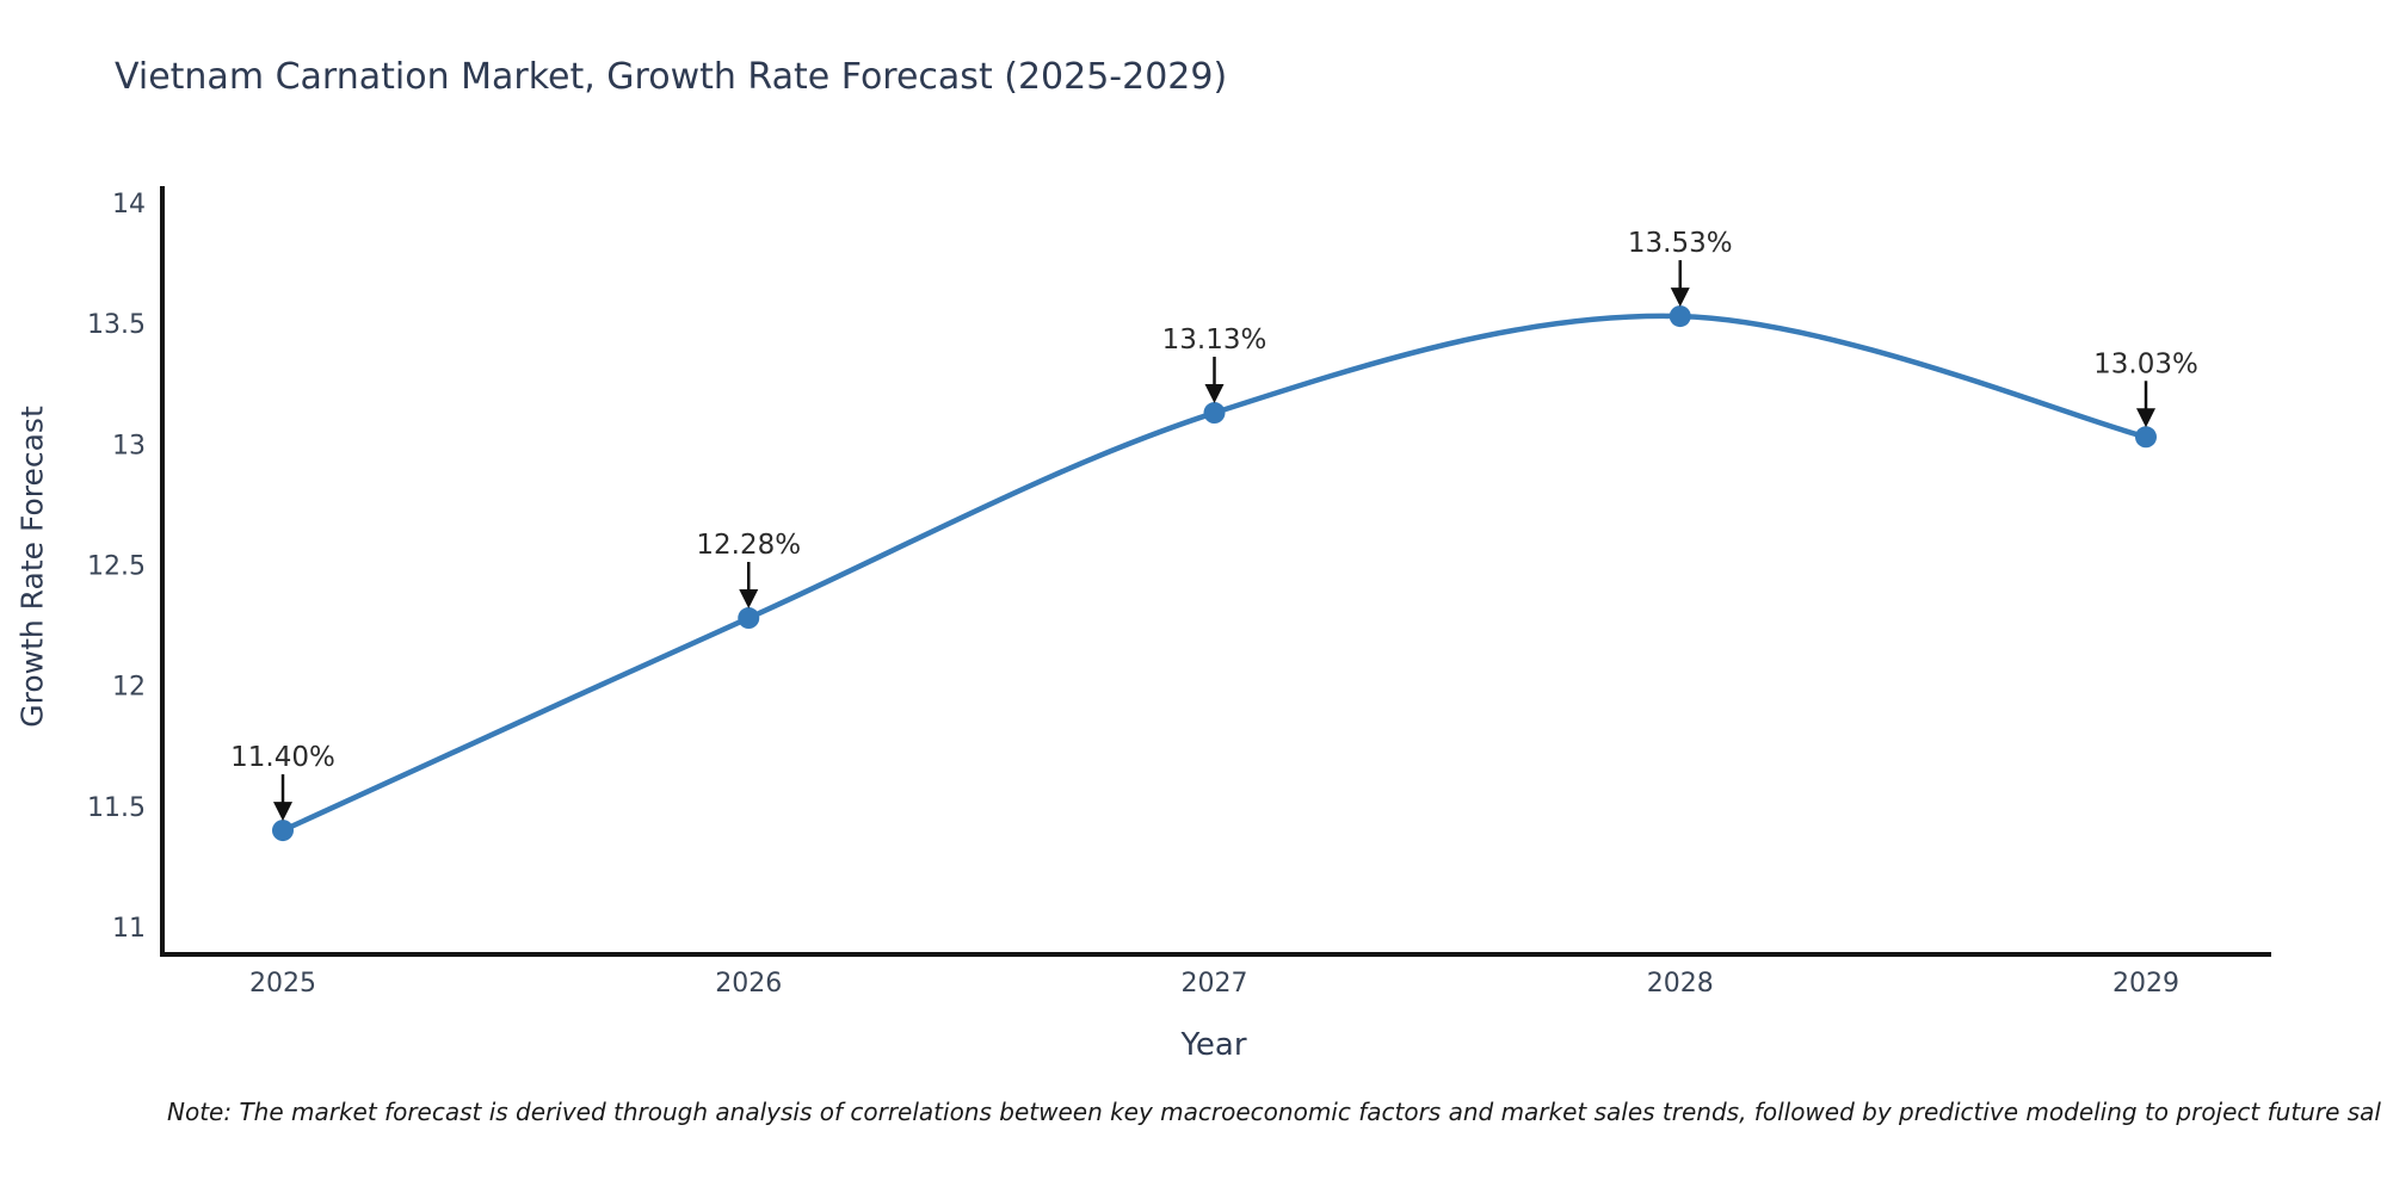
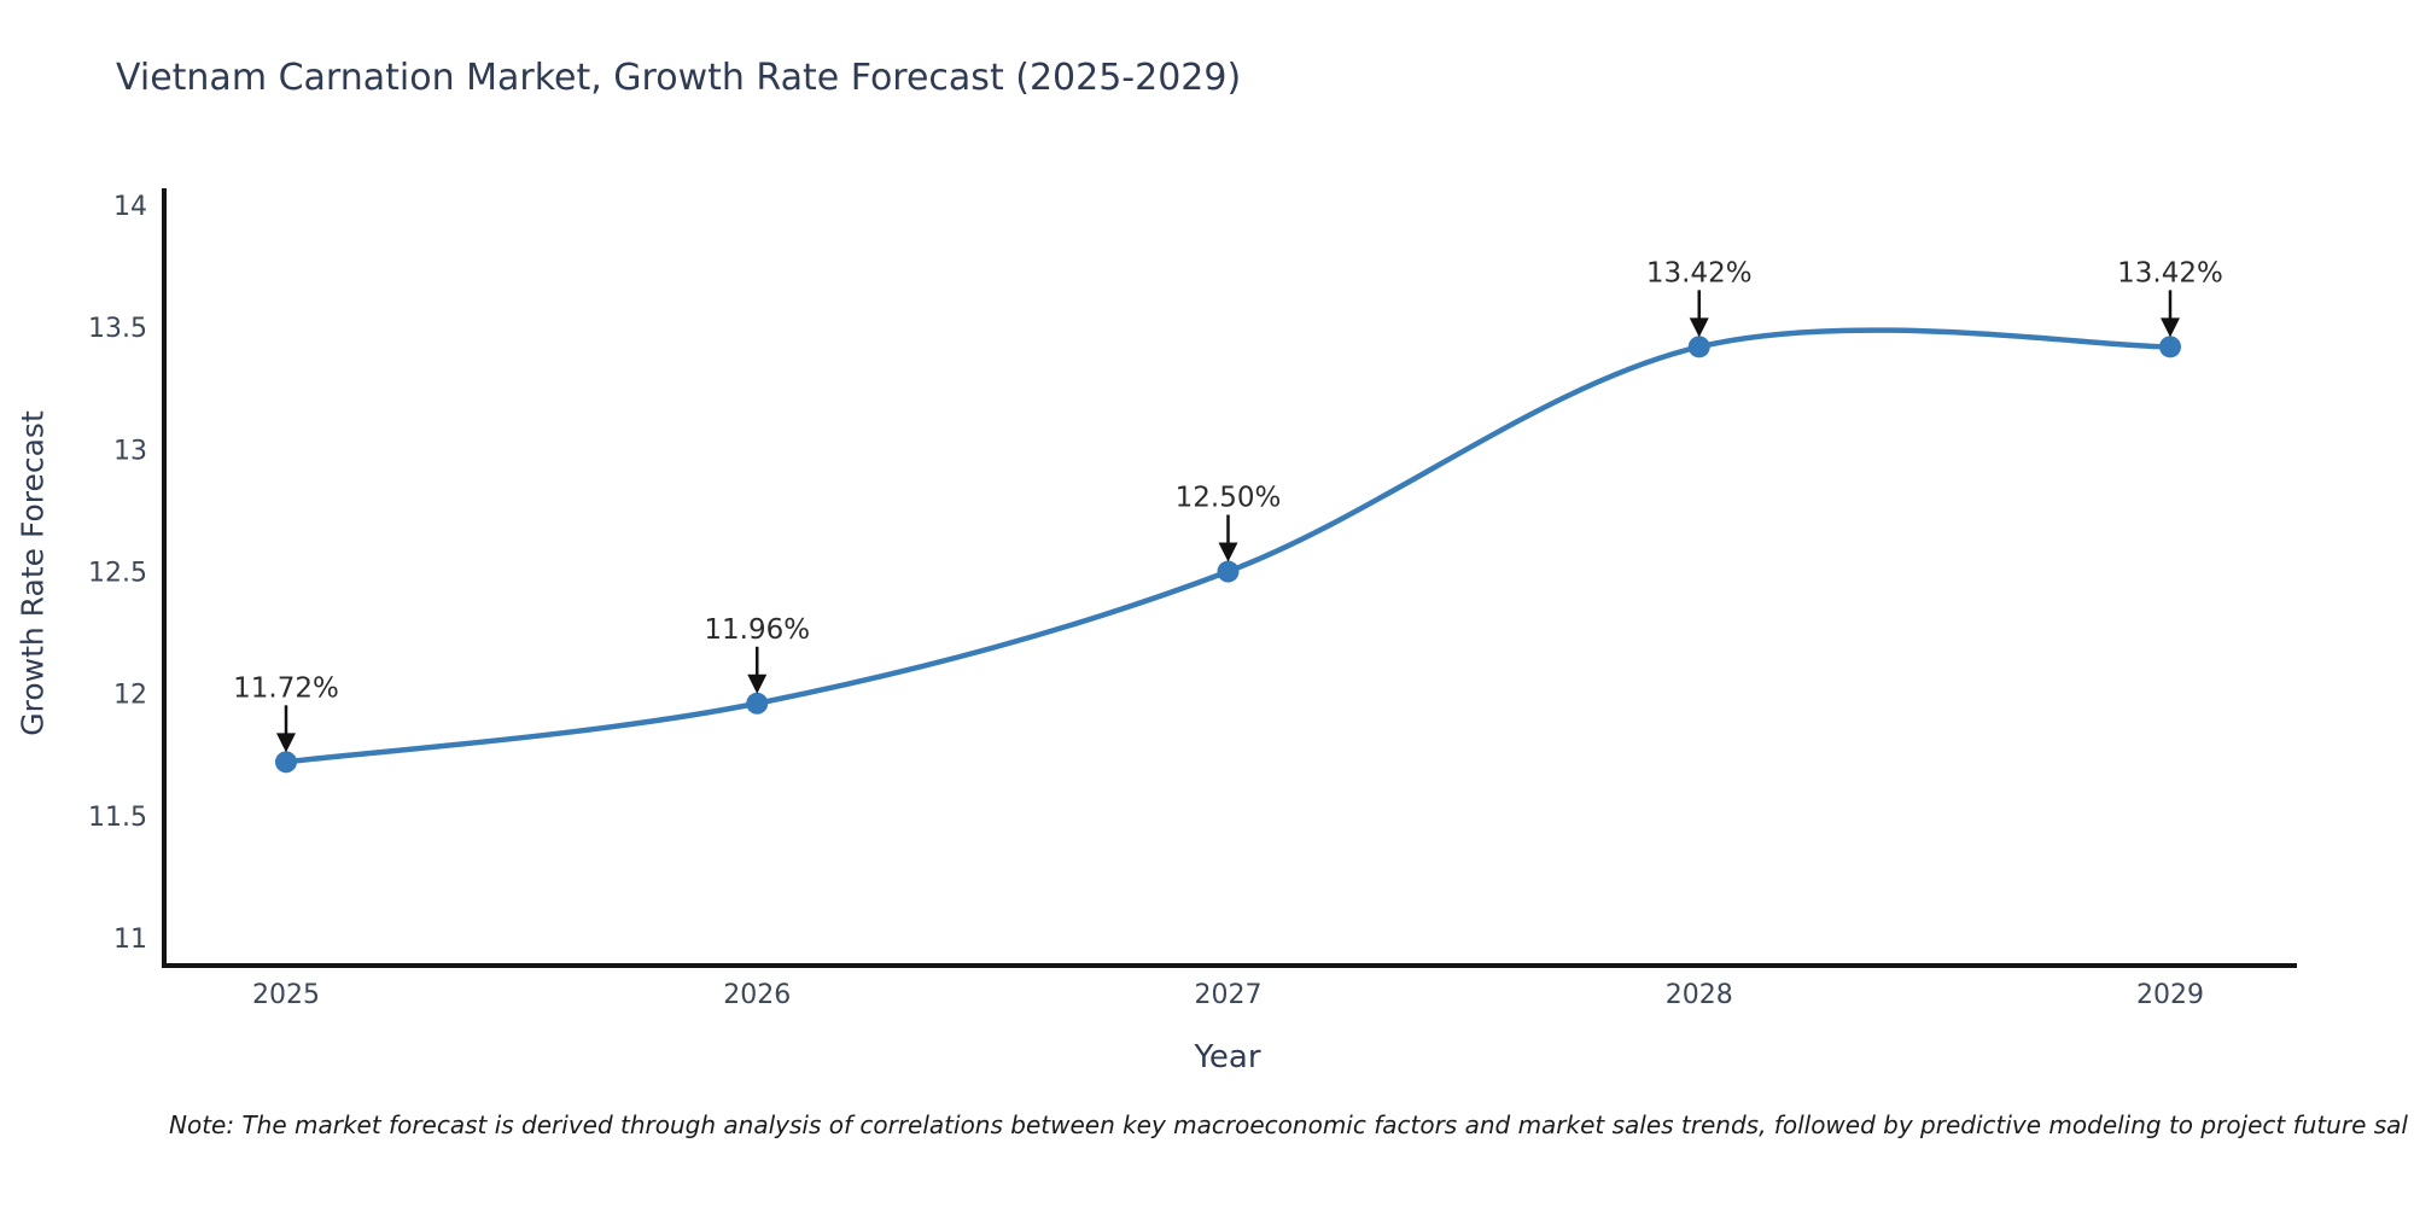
2025: 11.40% -> 11.72%
2026: 12.28% -> 11.96%
2027: 13.13% -> 12.50%
2028: 13.53% -> 13.42%
2029: 13.03% -> 13.42%
